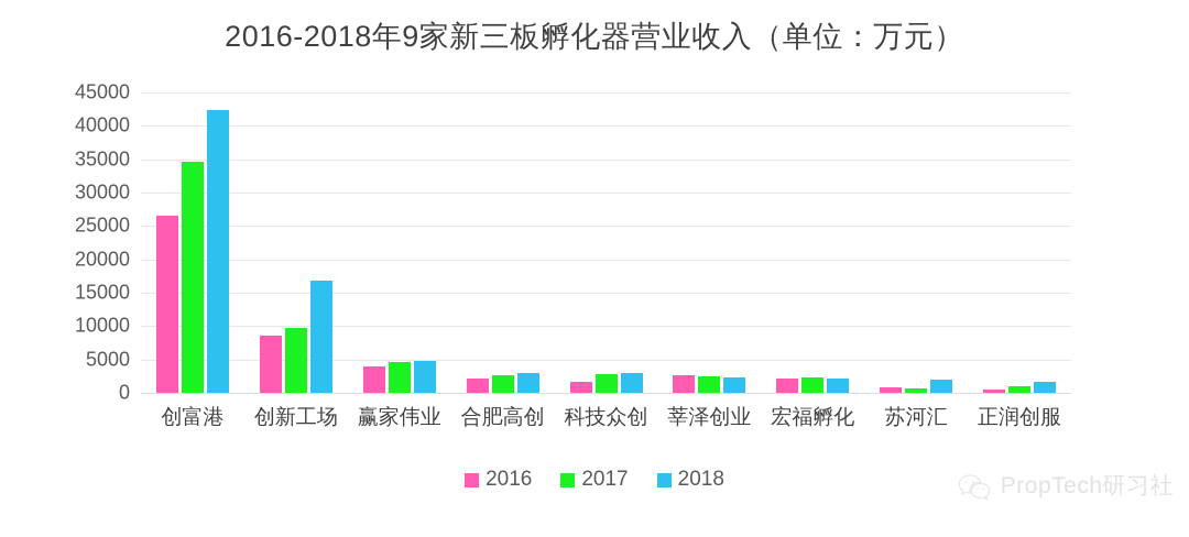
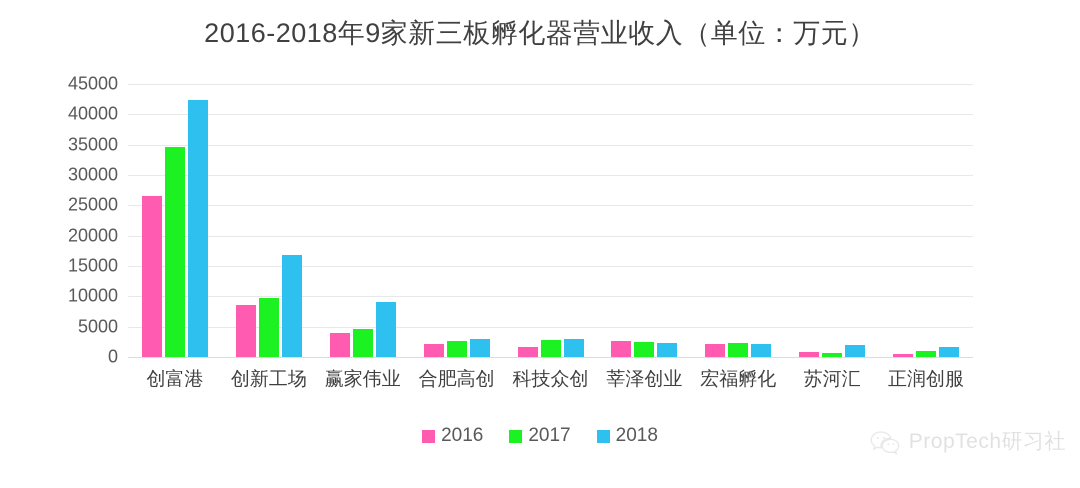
2018/赢家伟业: 5000 -> 9000
